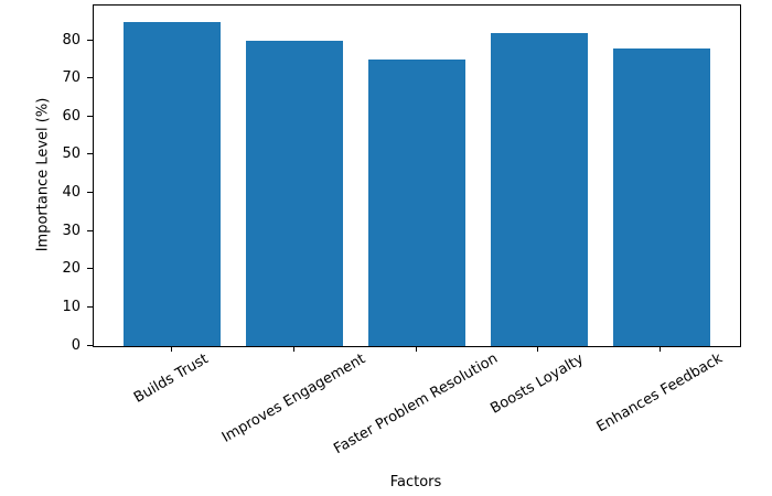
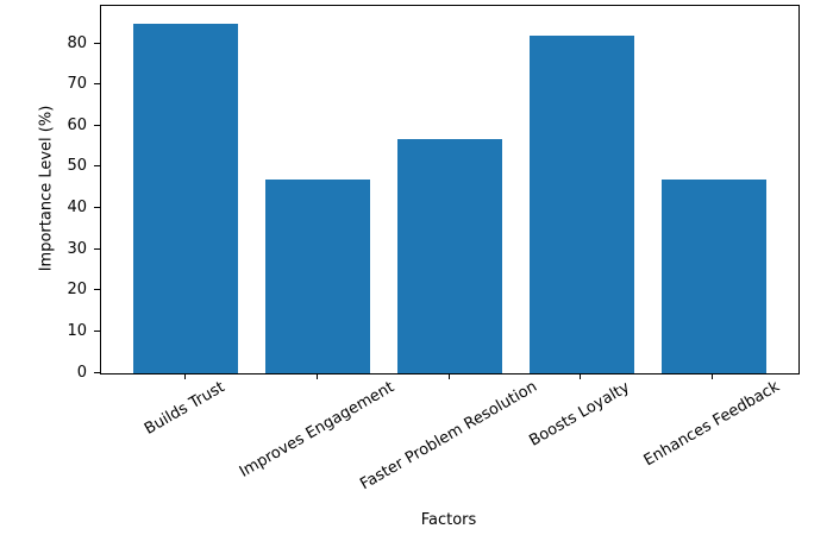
Improves Engagement: 80 -> 47
Faster Problem Resolution: 75 -> 57
Enhances Feedback: 78 -> 47
